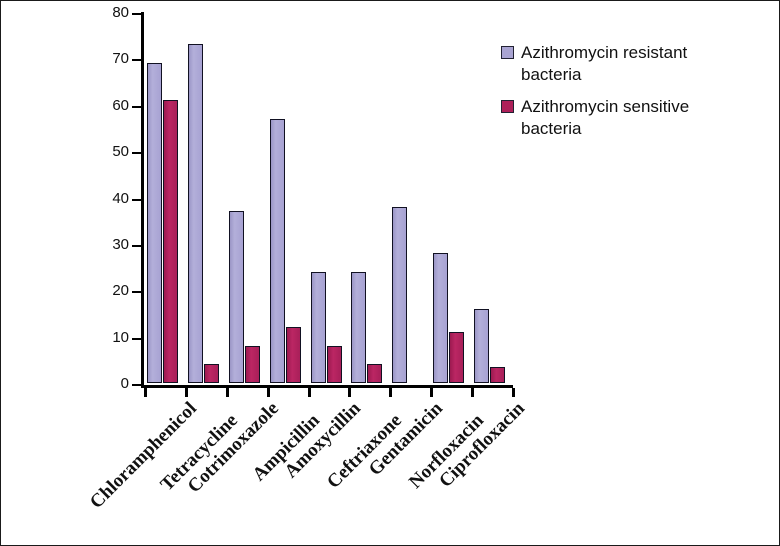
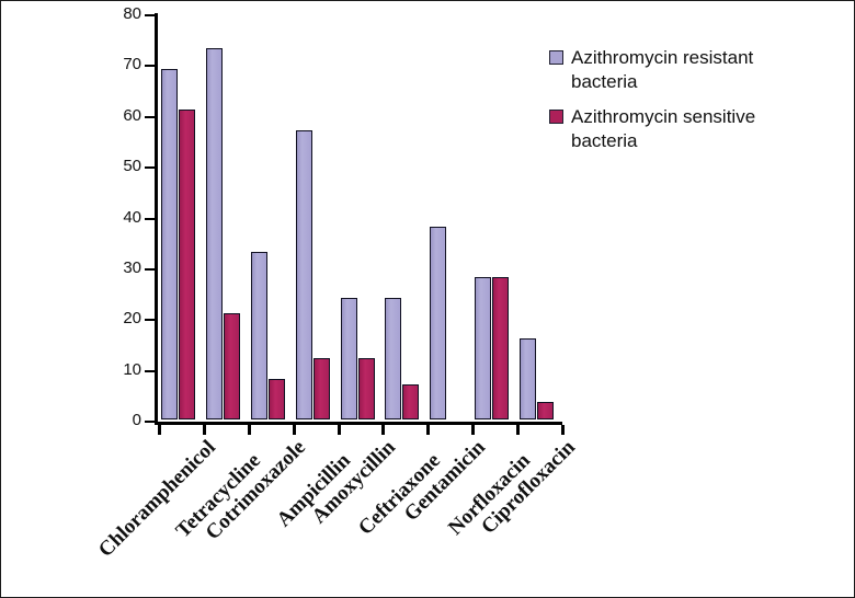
Azithromycin sensitive bacteria/Tetracycline: 4 -> 21
Azithromycin resistant bacteria/Cotrimoxazole: 37 -> 33
Azithromycin sensitive bacteria/Amoxycillin: 8 -> 12
Azithromycin sensitive bacteria/Ceftriaxone: 4 -> 7
Azithromycin sensitive bacteria/Norfloxacin: 11 -> 28
